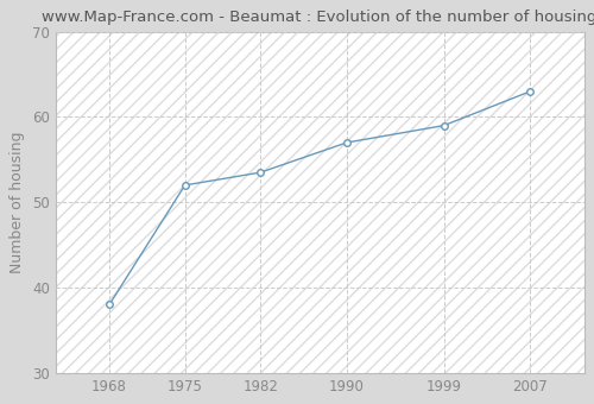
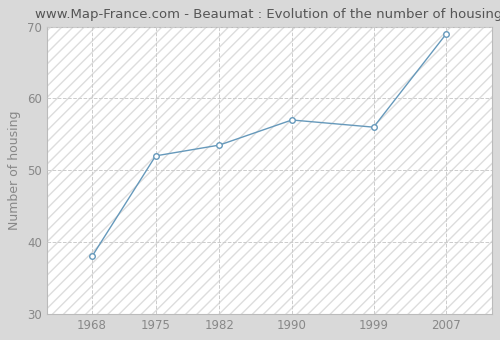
1999: 59.0 -> 56.0
2007: 63.0 -> 69.0
